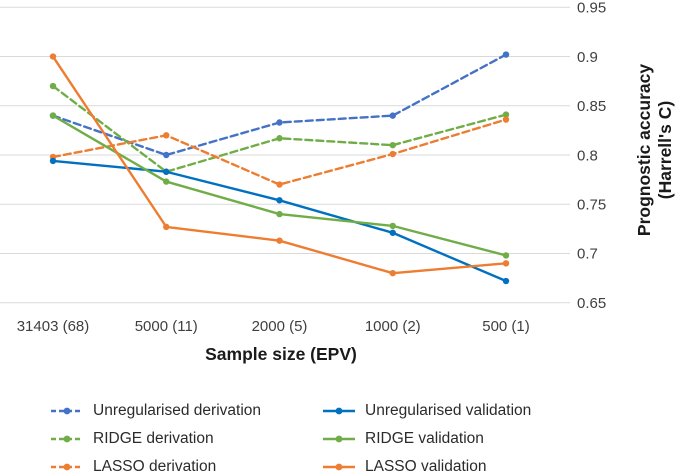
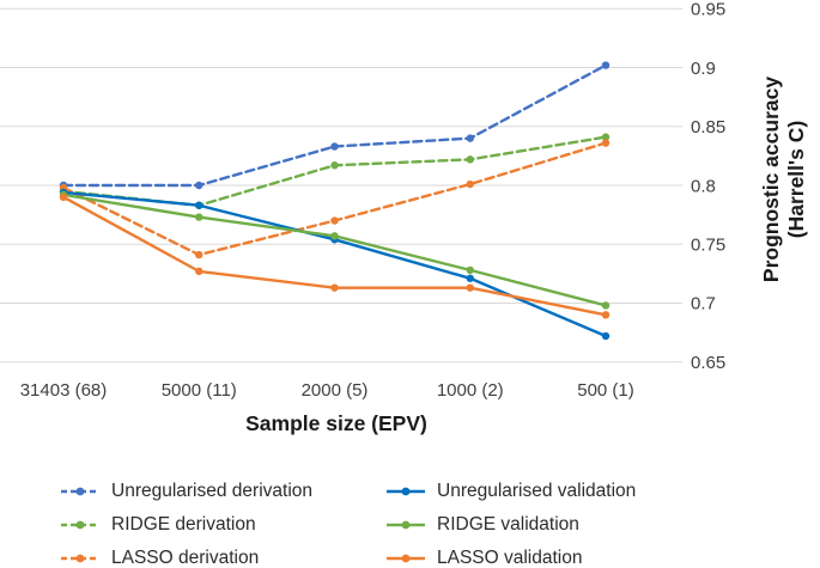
Unregularised derivation/31403 (68): 0.84 -> 0.80
RIDGE derivation/31403 (68): 0.87 -> 0.80
RIDGE validation/31403 (68): 0.84 -> 0.79
LASSO validation/31403 (68): 0.90 -> 0.79
LASSO derivation/5000 (11): 0.82 -> 0.74
RIDGE validation/2000 (5): 0.74 -> 0.76
RIDGE derivation/1000 (2): 0.81 -> 0.82
LASSO validation/1000 (2): 0.68 -> 0.71
